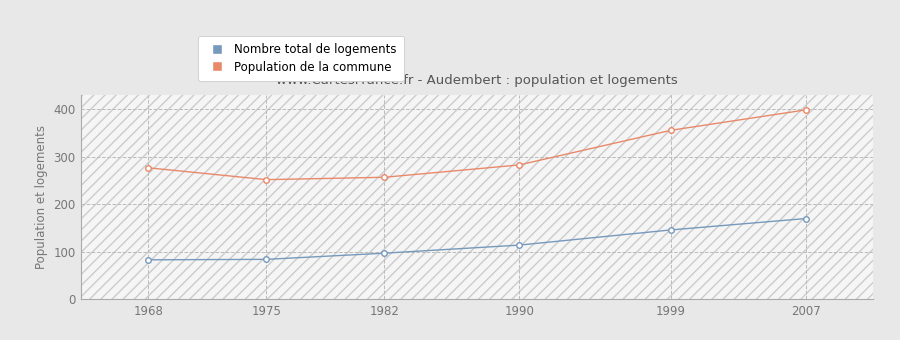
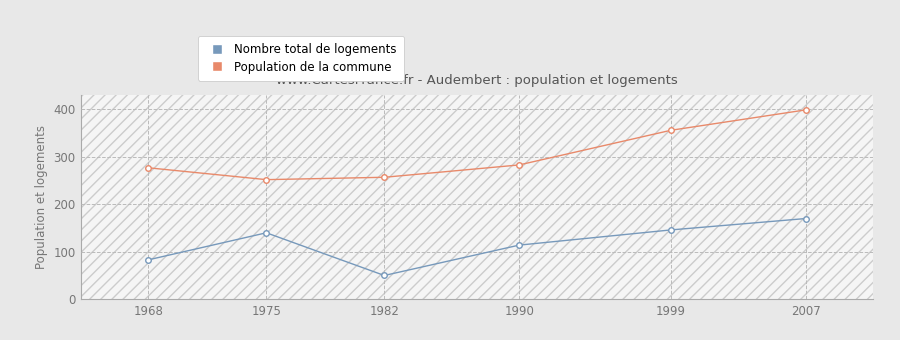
Nombre total de logements/1975: 84 -> 140
Nombre total de logements/1982: 97 -> 50
